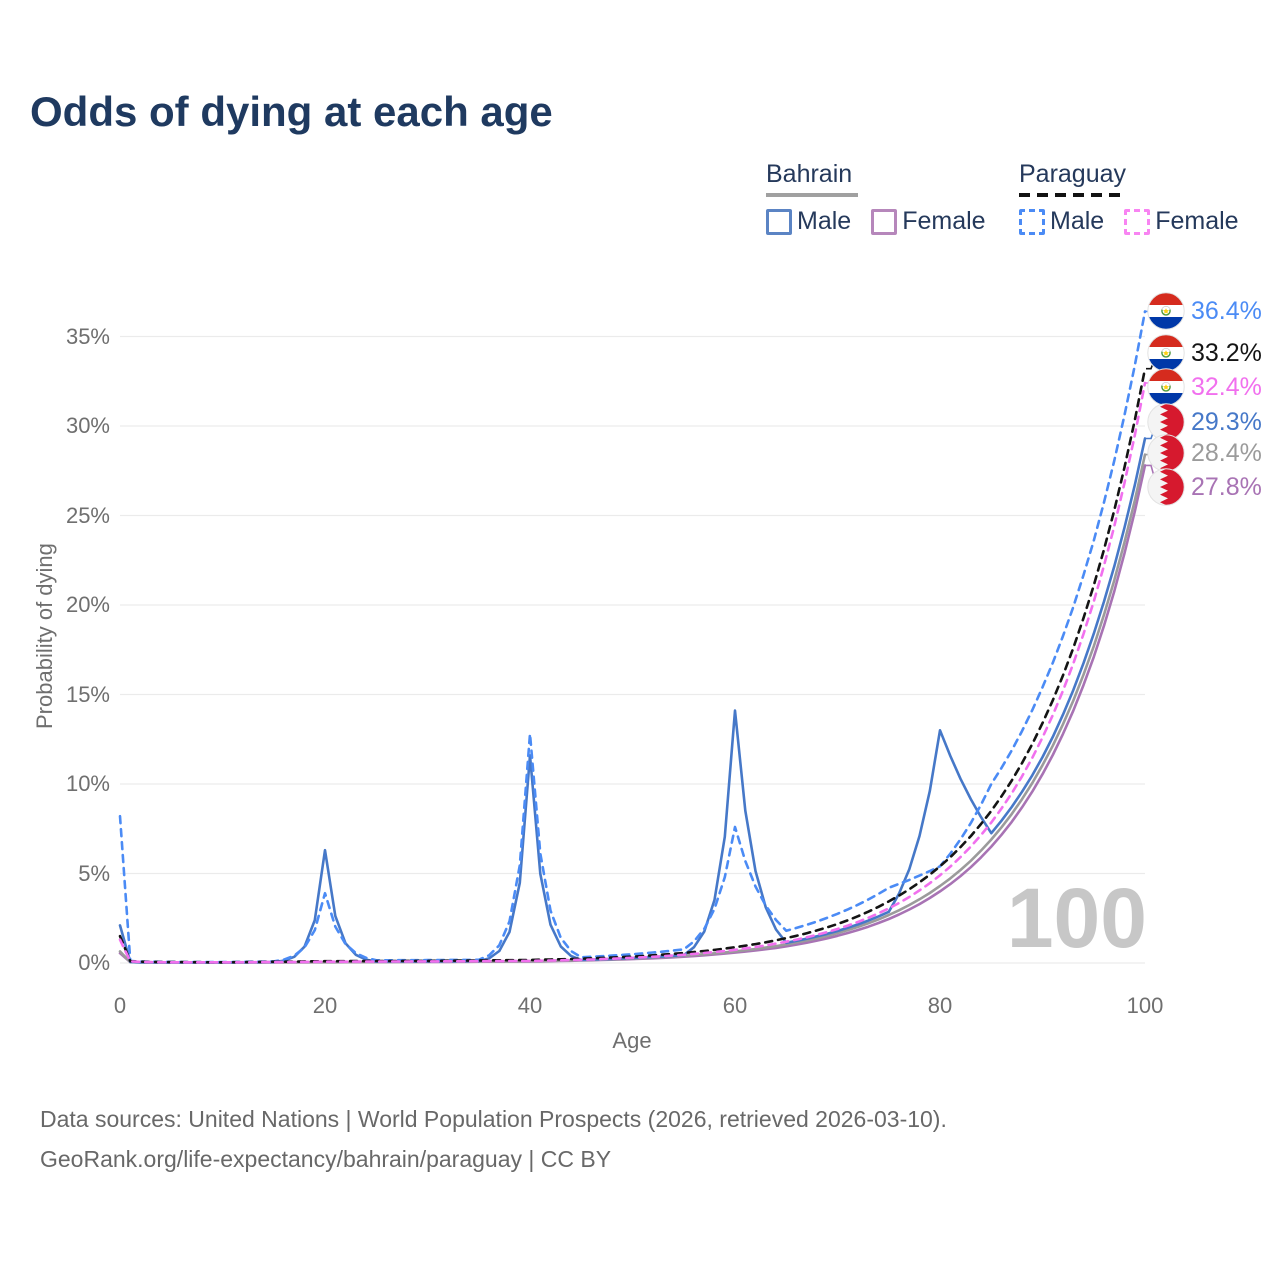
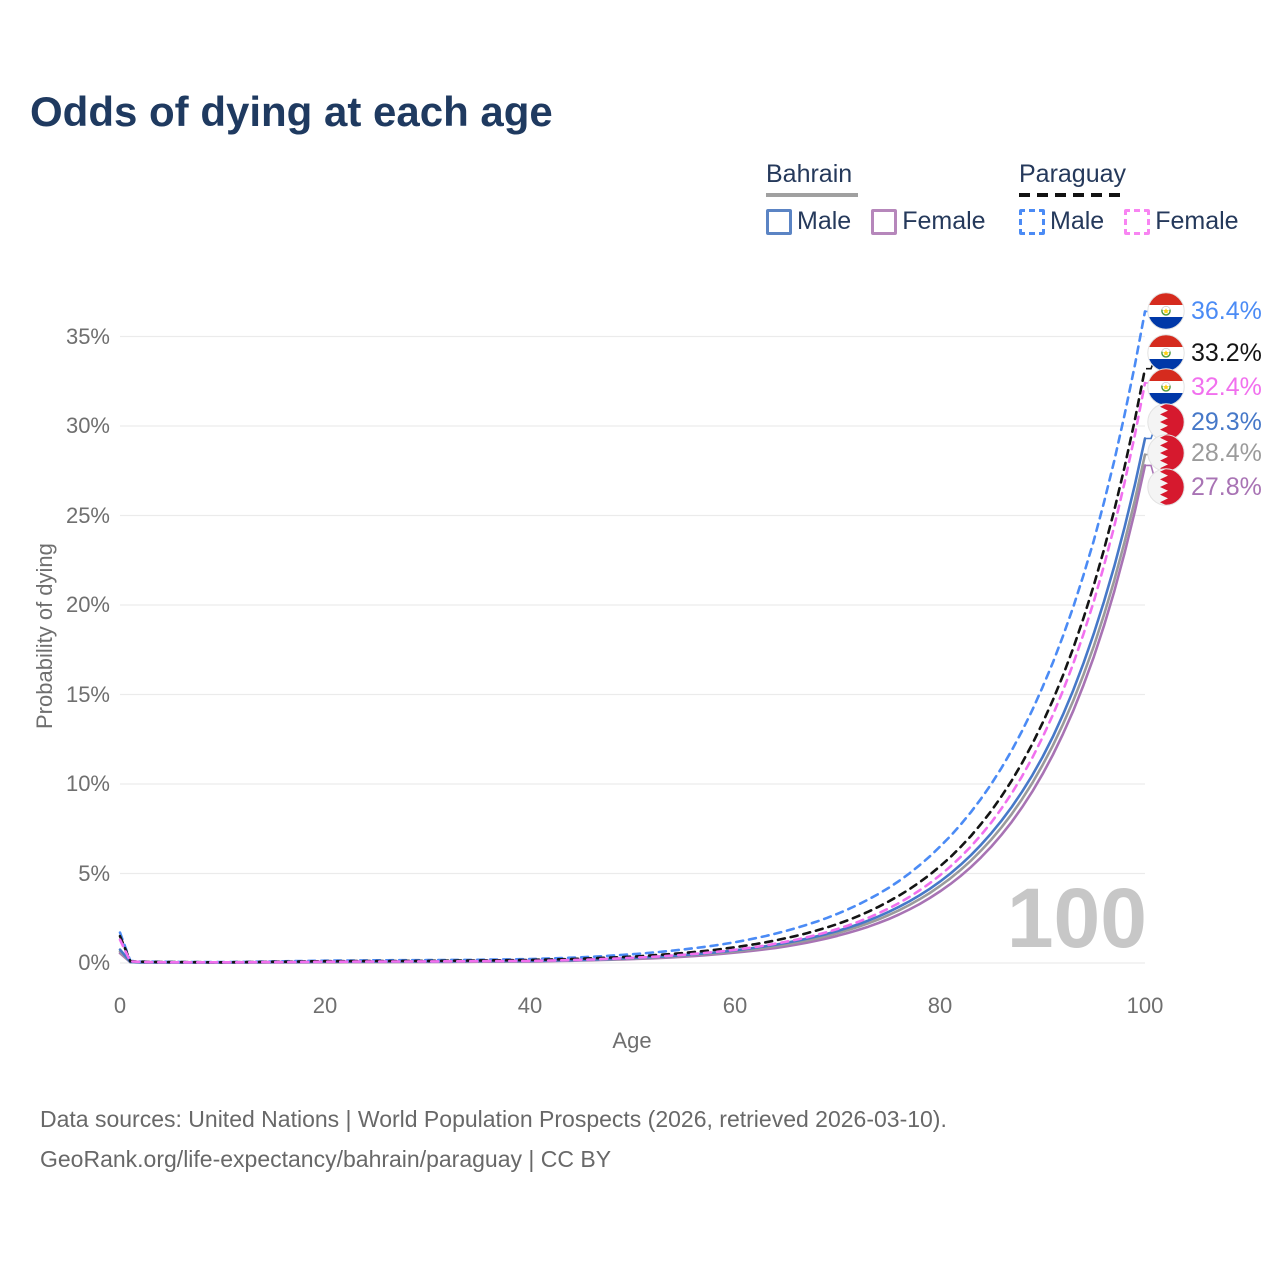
Paraguay Male/0: 8.2% -> 1.7%
Bahrain Male/0: 2.1% -> 0.8%
Paraguay Male/20: 3.9% -> 0.1%
Bahrain Male/20: 6.3% -> 0.1%
Paraguay Male/40: 12.8% -> 0.2%
Bahrain Male/40: 11.6% -> 0.1%
Paraguay Male/60: 7.6% -> 1.2%
Bahrain Male/60: 14.1% -> 0.7%
Paraguay Male/80: 5.4% -> 6.5%
Bahrain Male/80: 13.0% -> 4.5%
